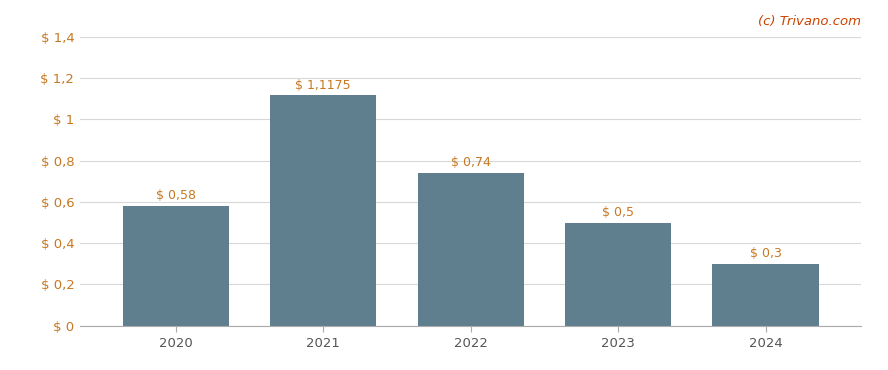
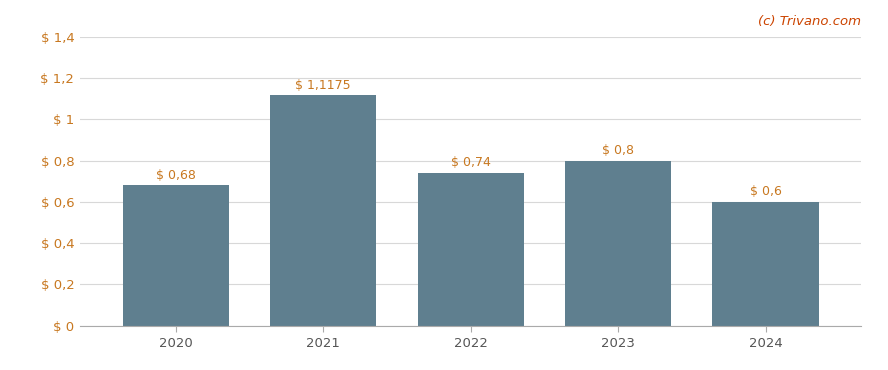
2020: 0,58 -> 0,68
2023: 0,5 -> 0,8
2024: 0,3 -> 0,6
